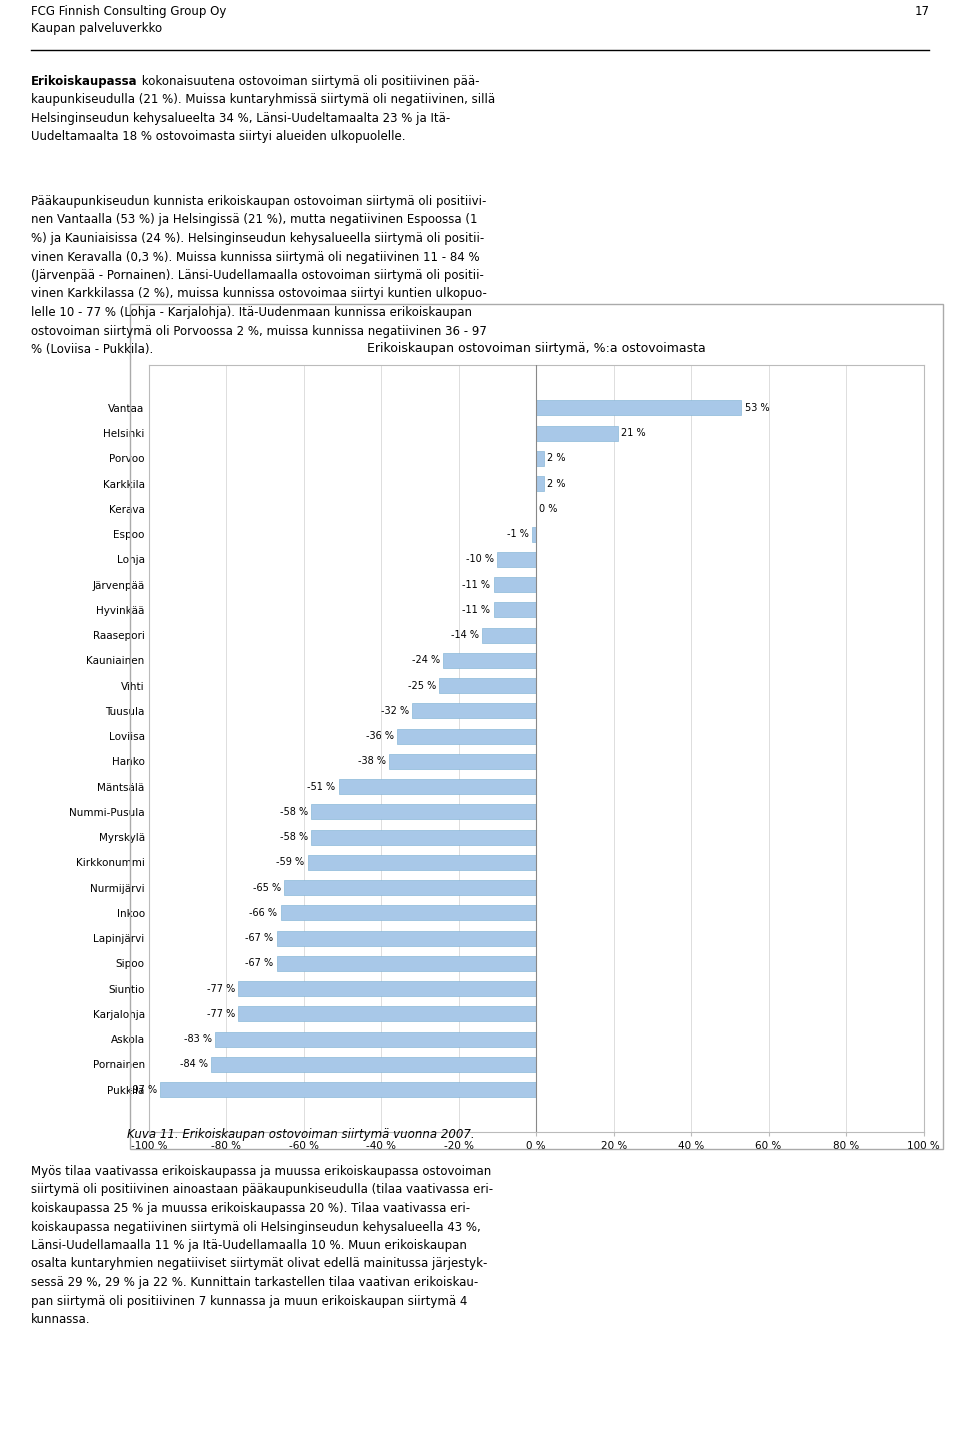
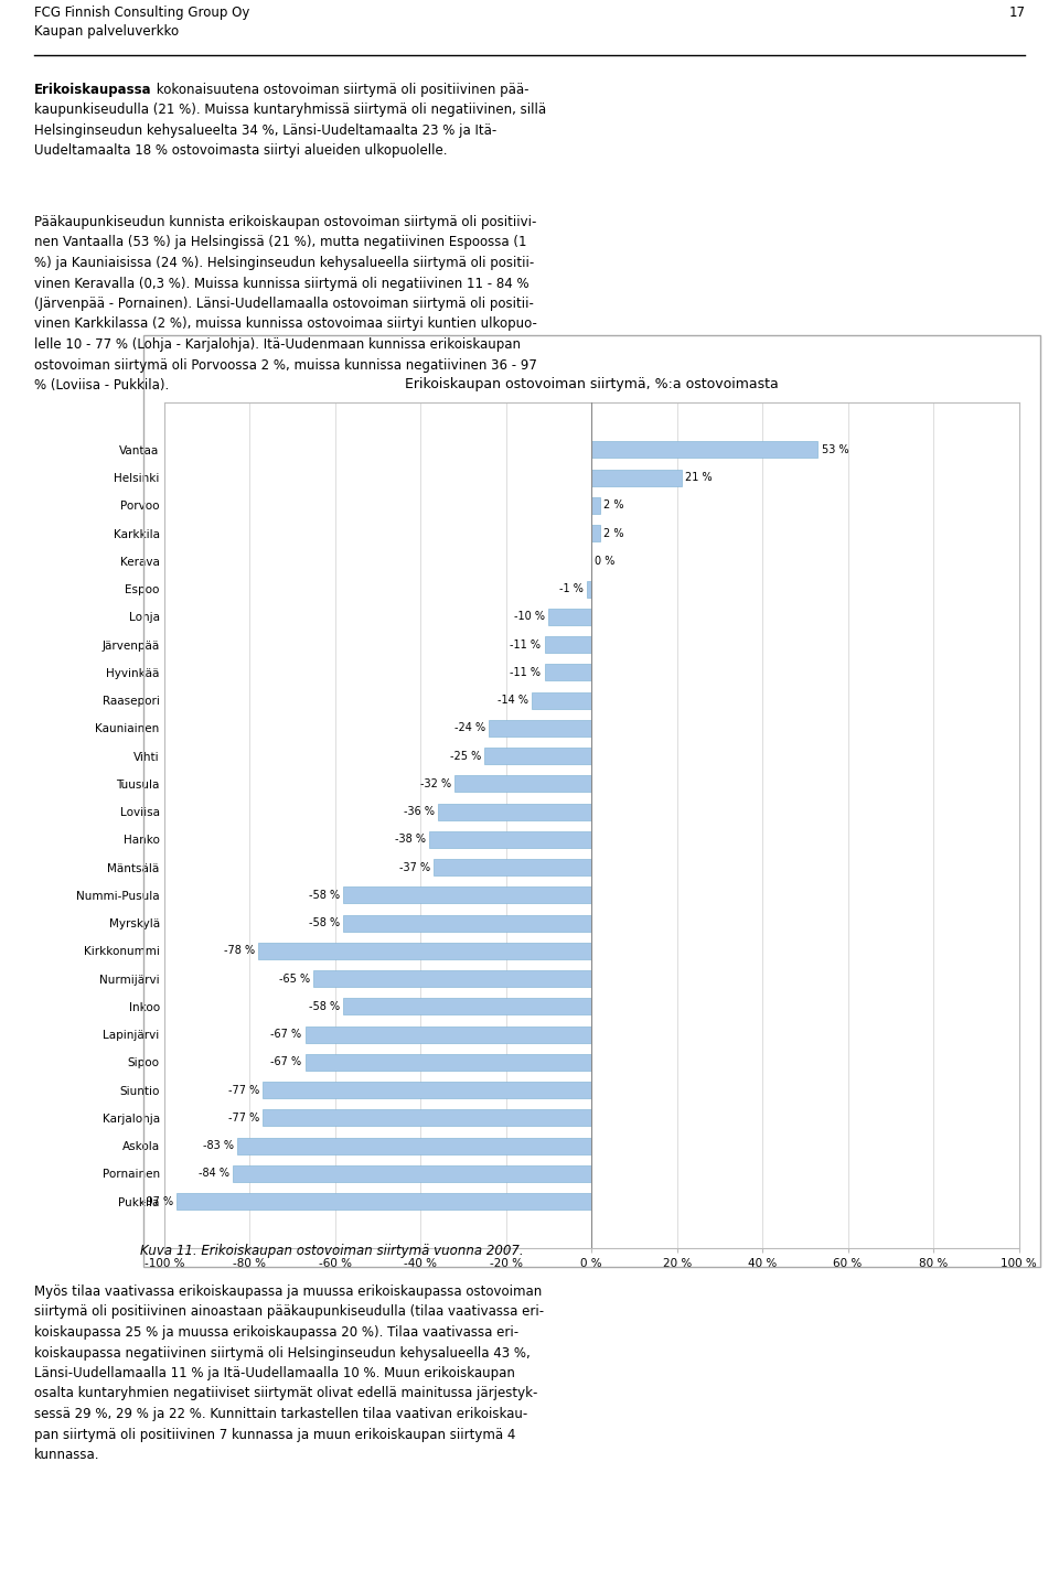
Mäntsälä: -51 -> -37
Kirkkonummi: -59 -> -78
Inkoo: -66 -> -58
